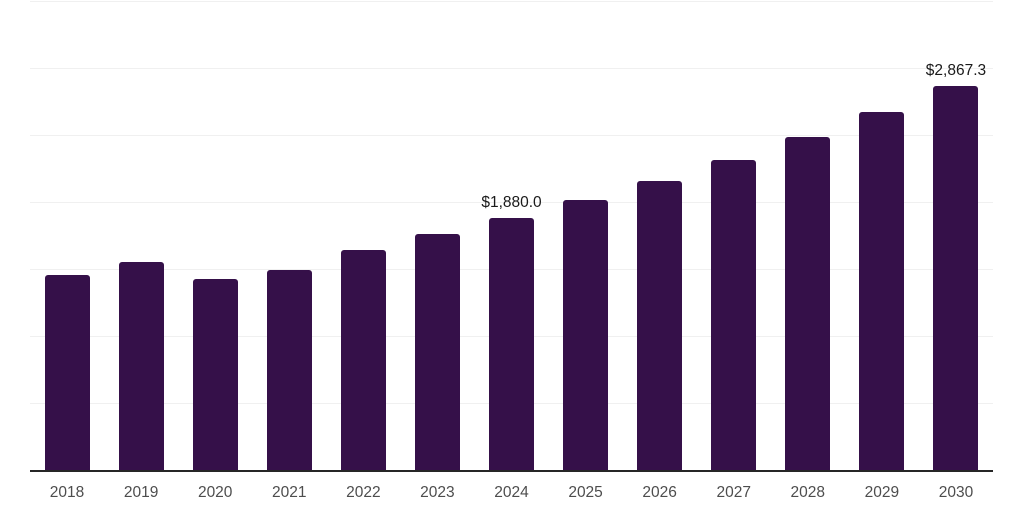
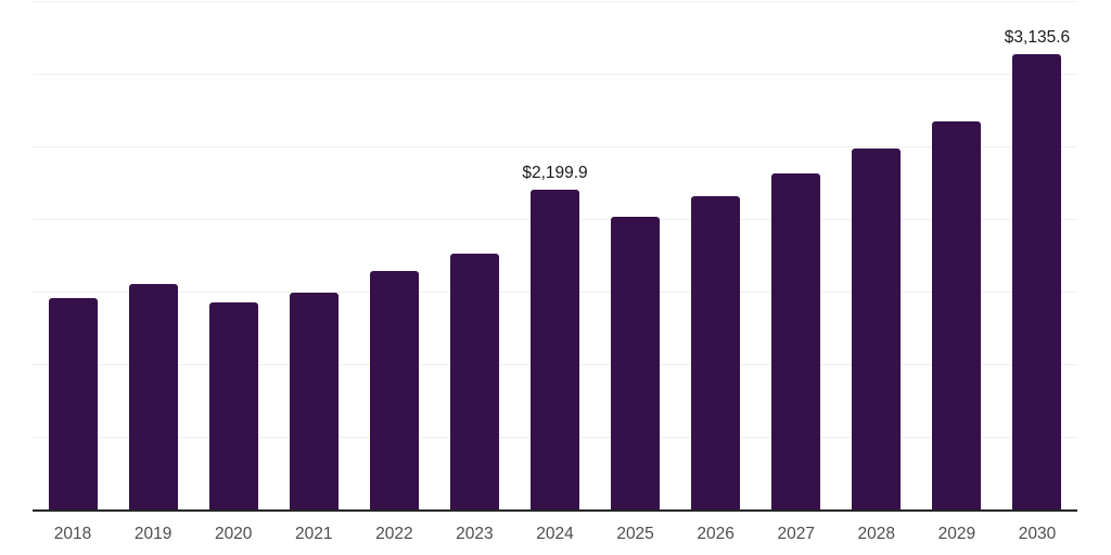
2024: $1,880.0 -> $2,199.9
2030: $2,867.3 -> $3,135.6
